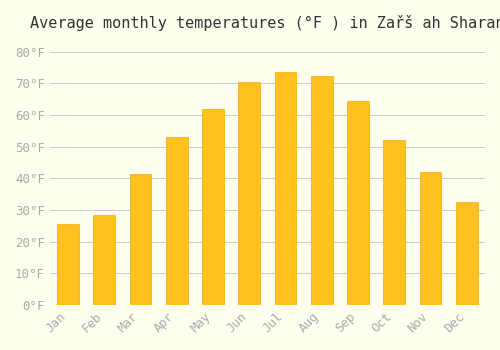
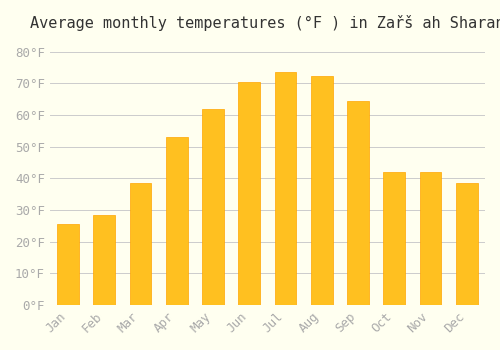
Mar: 41.5°F -> 38.5°F
Oct: 52.0°F -> 42.0°F
Dec: 32.5°F -> 38.5°F
